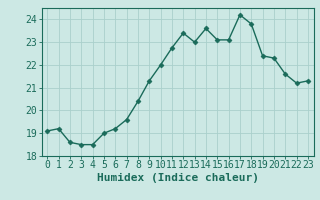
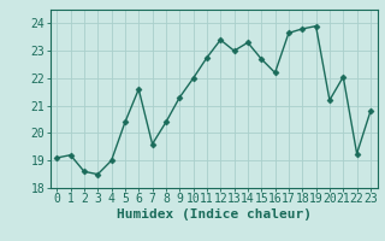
4: 18.50 -> 19.00
5: 19.00 -> 20.40
6: 19.20 -> 21.60
14: 23.60 -> 23.30
15: 23.10 -> 22.70
16: 23.10 -> 22.20
17: 24.20 -> 23.65
19: 22.40 -> 23.90
20: 22.30 -> 21.20
21: 21.60 -> 22.05
22: 21.20 -> 19.25
23: 21.30 -> 20.80
